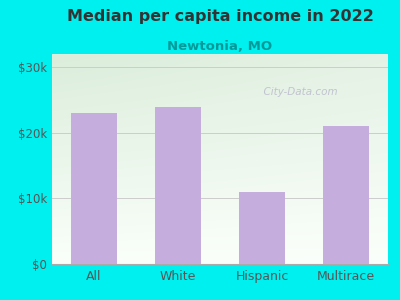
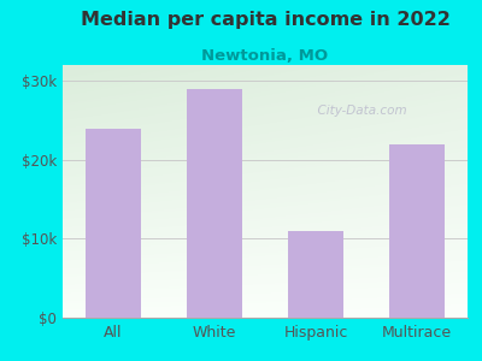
All: $23k -> $24k
White: $24k -> $29k
Multirace: $21k -> $22k
